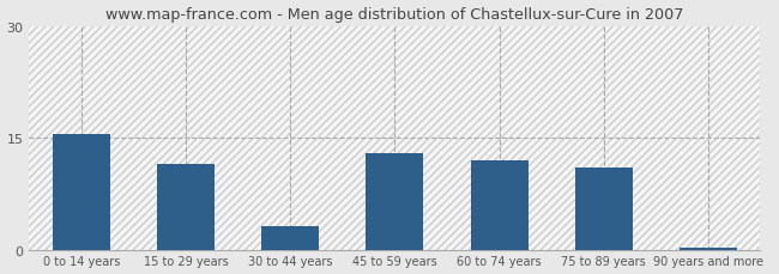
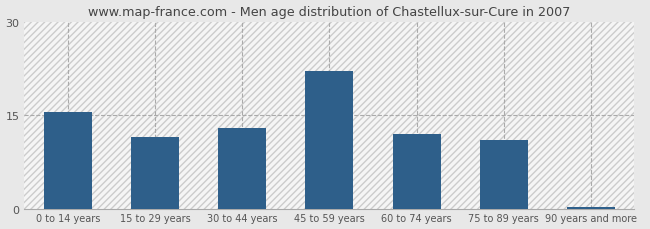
30 to 44 years: 3.2 -> 13.0
45 to 59 years: 13.0 -> 22.0
